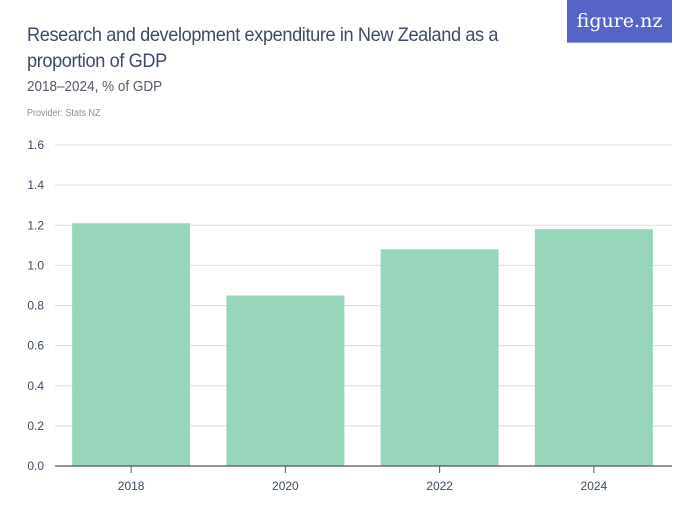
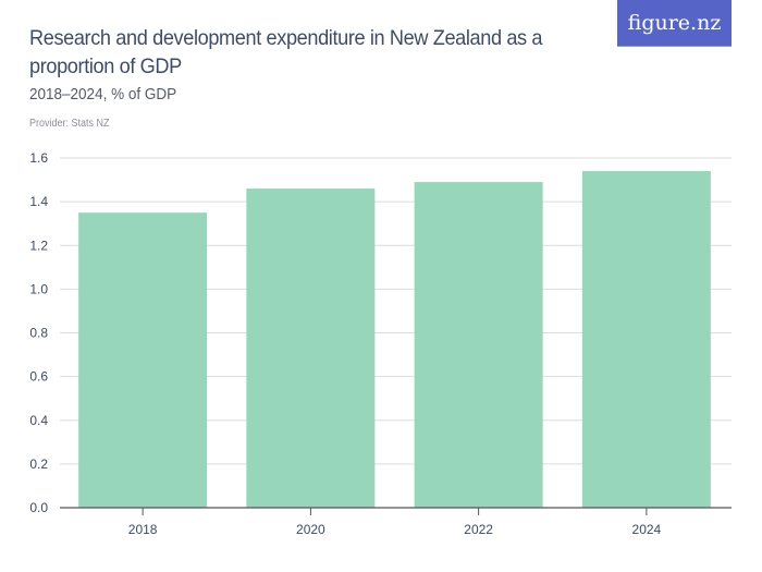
2018: 1.21 -> 1.35
2020: 0.85 -> 1.46
2022: 1.08 -> 1.49
2024: 1.18 -> 1.54
